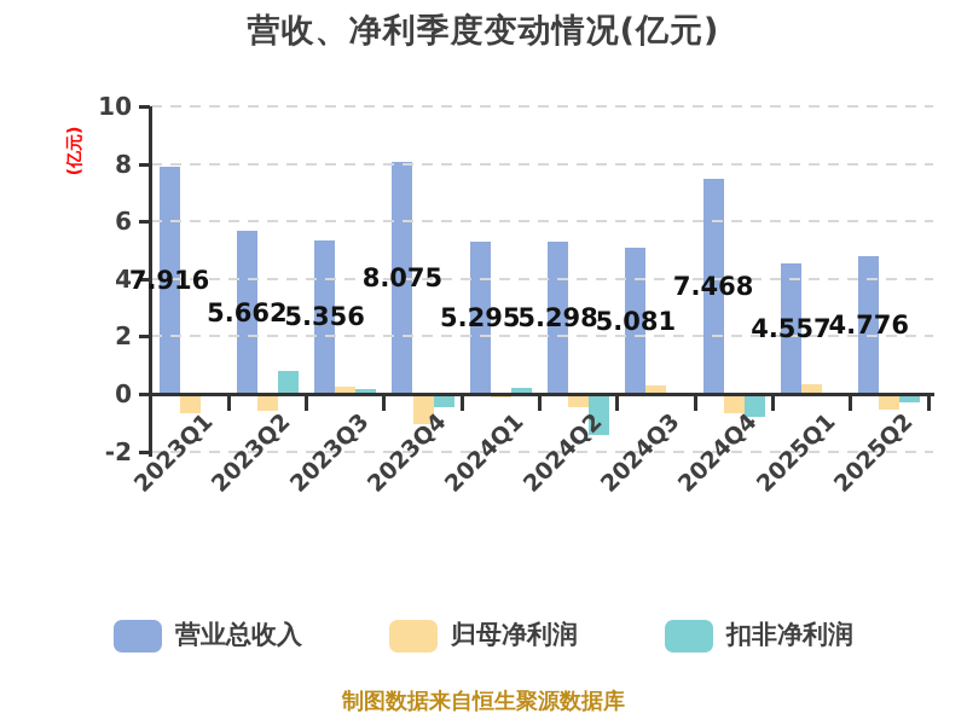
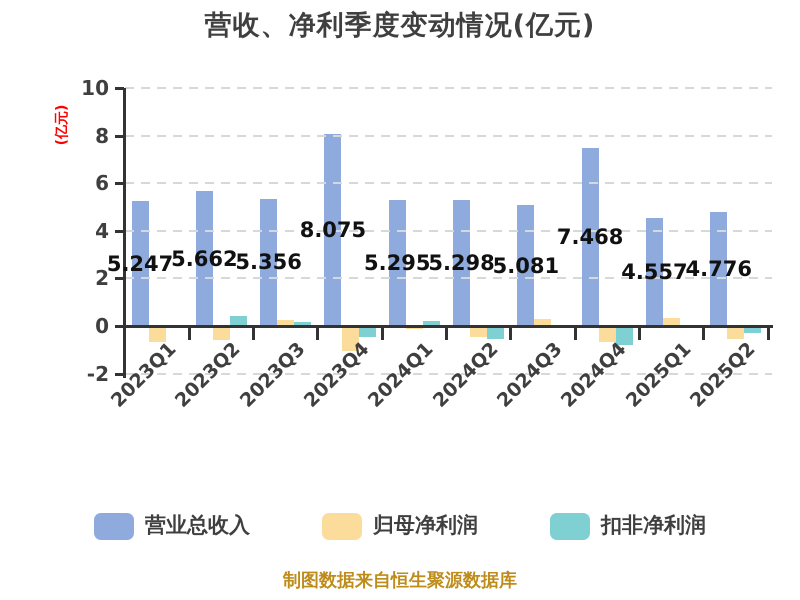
营业总收入/2023Q1: 7.916 -> 5.247
扣非净利润/2023Q2: 0.8 -> 0.4
扣非净利润/2024Q2: -1.4 -> -0.5
